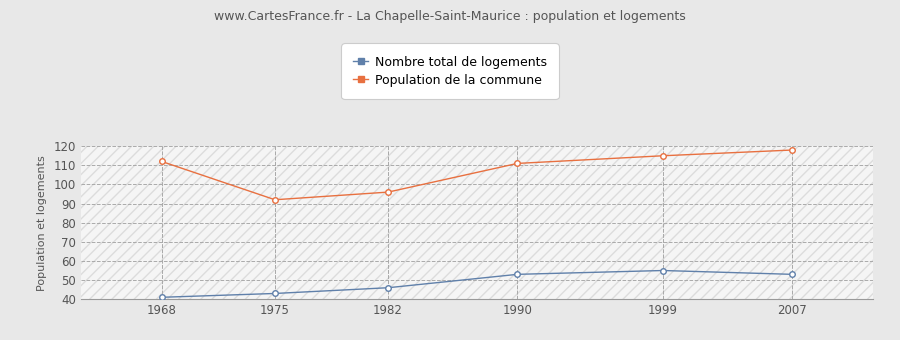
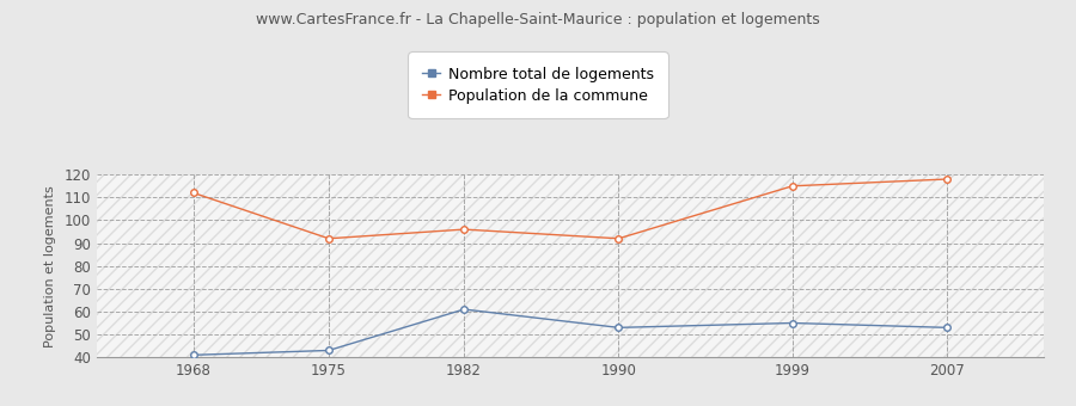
Nombre total de logements/1982: 46 -> 61
Population de la commune/1990: 111 -> 92
